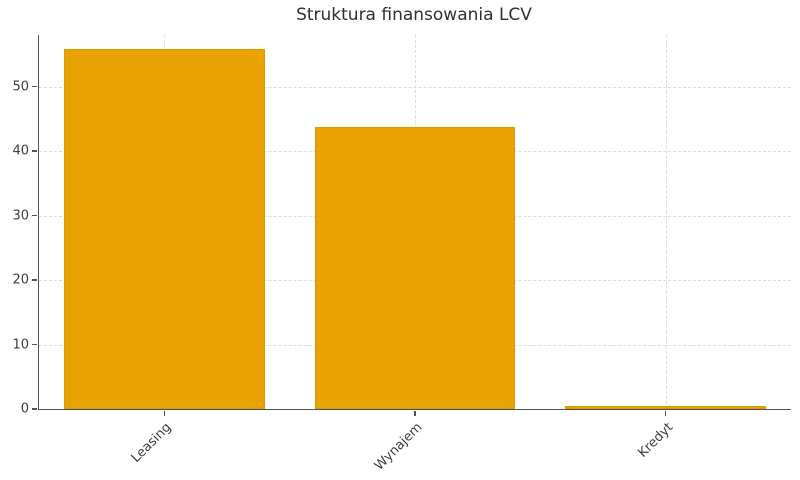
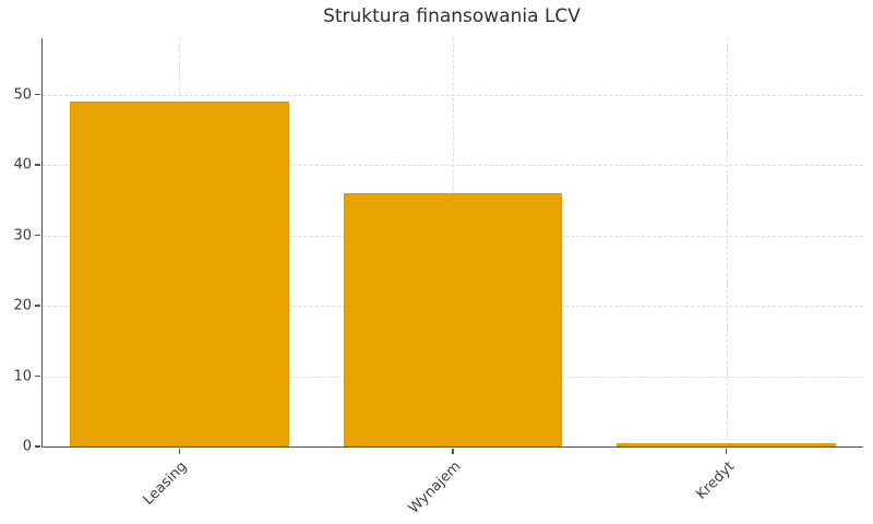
Leasing: 56 -> 49
Wynajem: 44 -> 36
